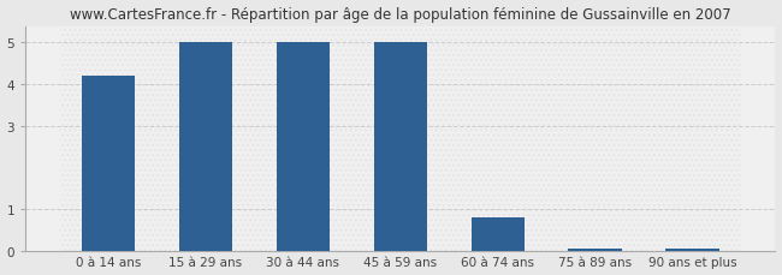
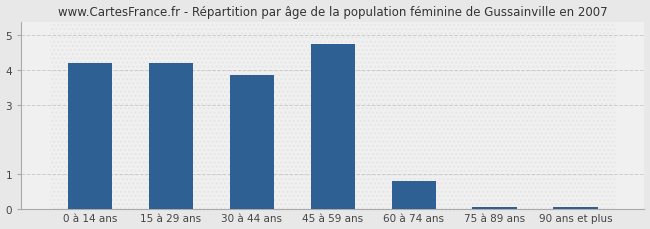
15 à 29 ans: 5.00 -> 4.20
30 à 44 ans: 5.00 -> 3.85
45 à 59 ans: 5.00 -> 4.75
